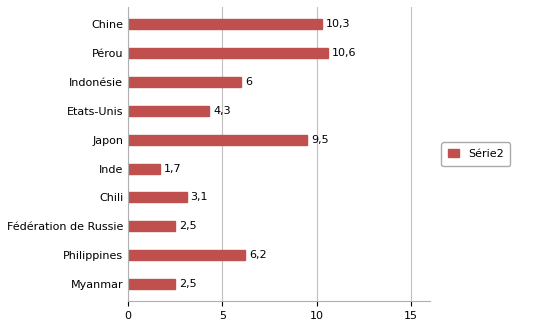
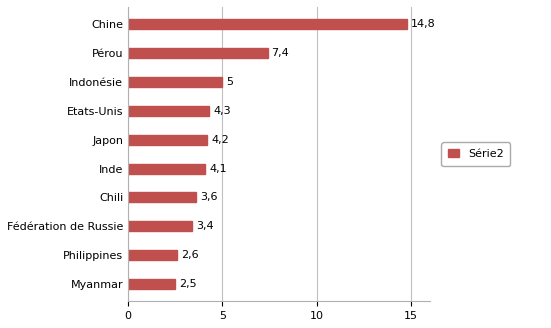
Chine: 10,3 -> 14,8
Pérou: 10,6 -> 7,4
Indonésie: 6 -> 5
Japon: 9,5 -> 4,2
Inde: 1,7 -> 4,1
Chili: 3,1 -> 3,6
Fédération de Russie: 2,5 -> 3,4
Philippines: 6,2 -> 2,6
